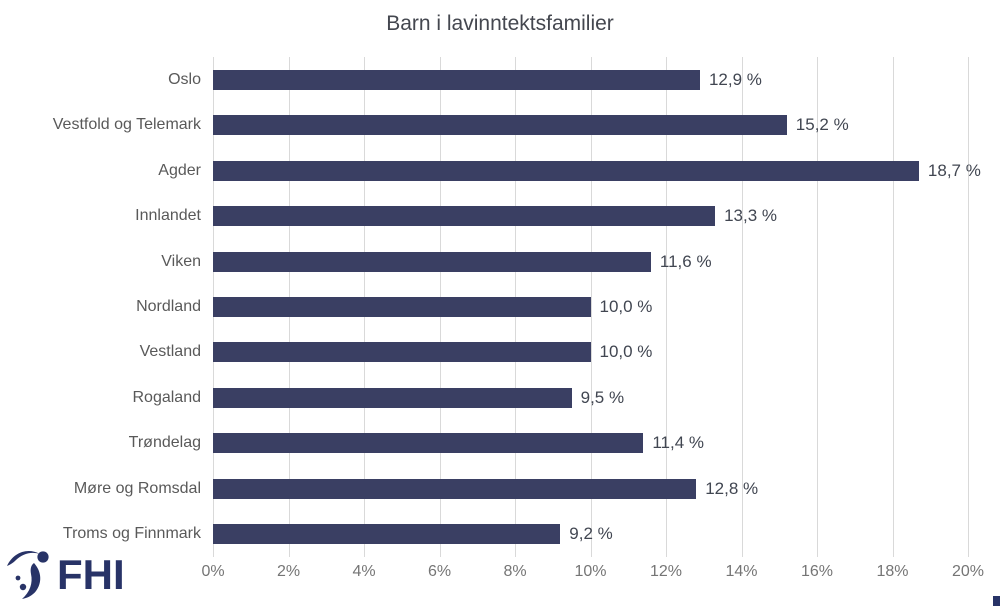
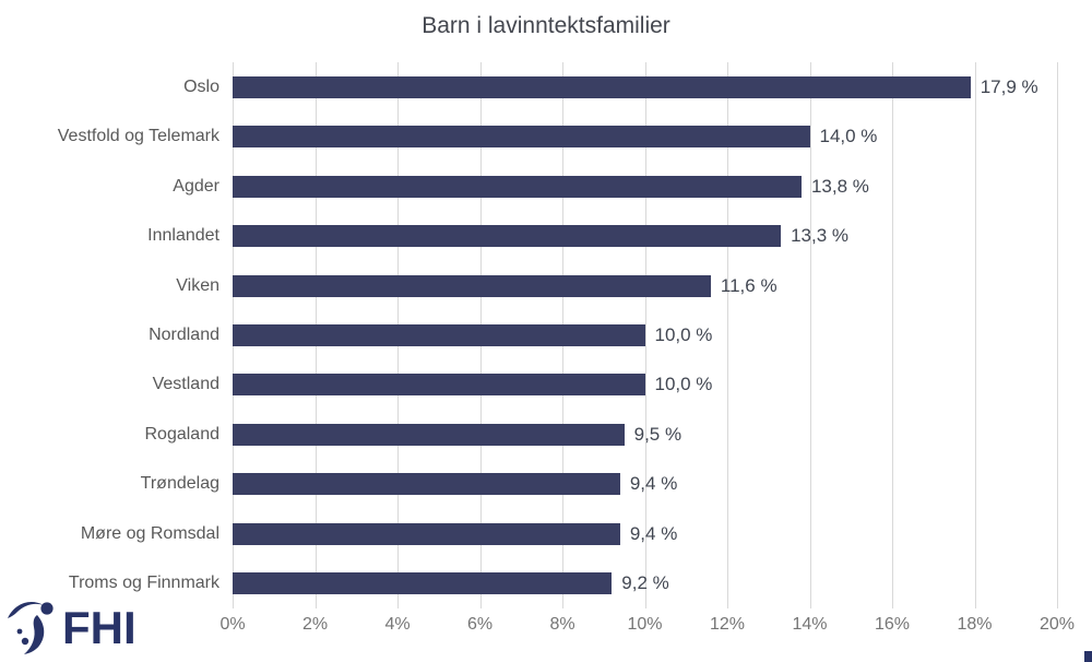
Oslo: 12,9 -> 17,9
Vestfold og Telemark: 15,2 -> 14,0
Agder: 18,7 -> 13,8
Trøndelag: 11,4 -> 9,4
Møre og Romsdal: 12,8 -> 9,4
